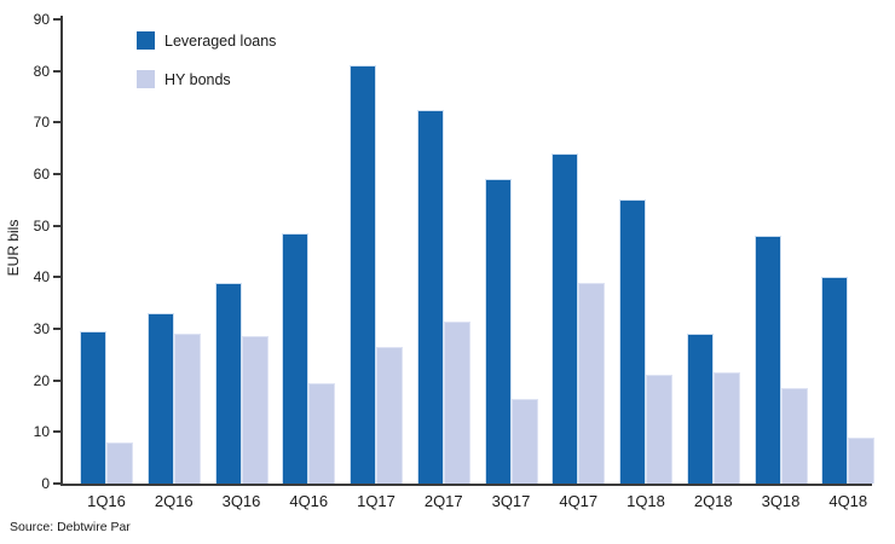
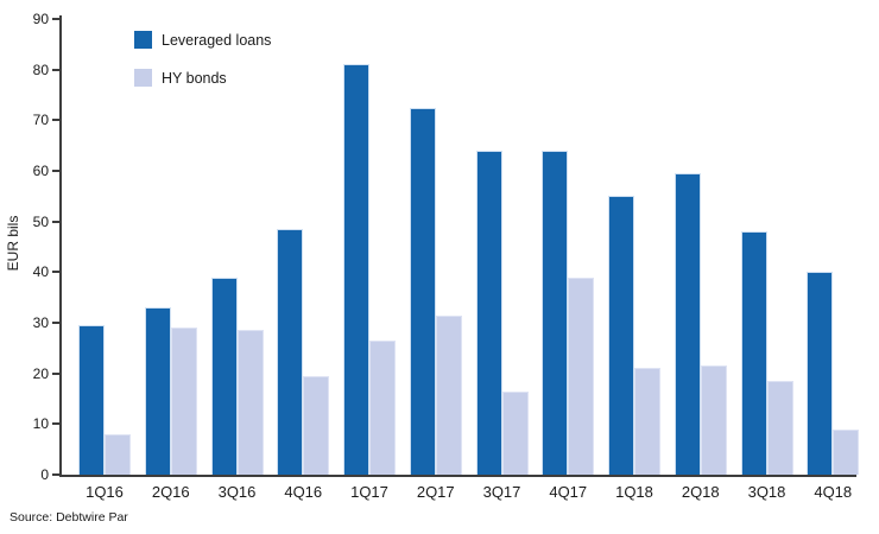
Leveraged loans/3Q17: 59 -> 64
Leveraged loans/2Q18: 29 -> 60
